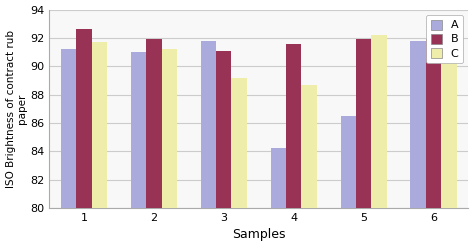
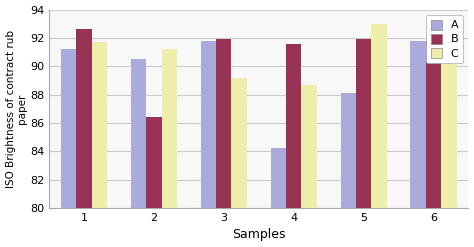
A/2: 91.0 -> 90.5
B/2: 91.9 -> 86.4
B/3: 91.1 -> 91.9
A/5: 86.5 -> 88.1
C/5: 92.2 -> 93.0
